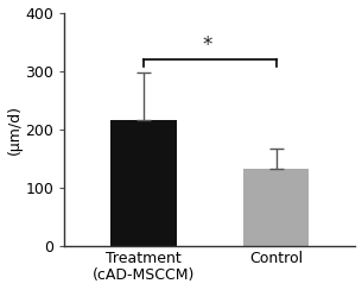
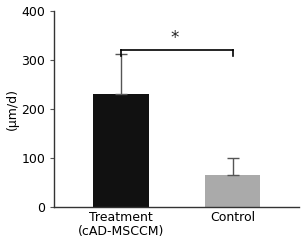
Treatment (cAD-MSCCM): 215 -> 230
Control: 132 -> 65
